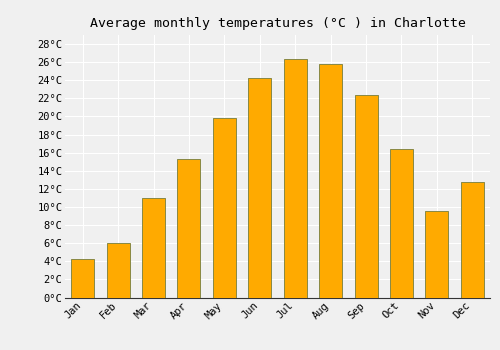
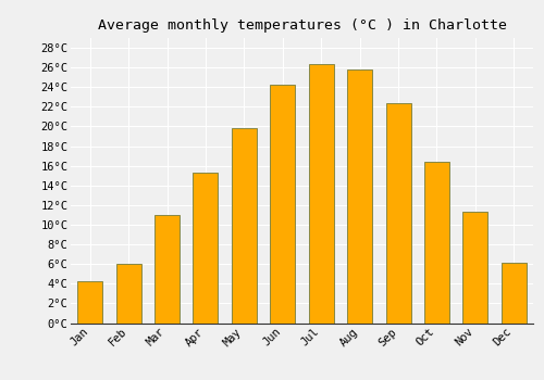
Nov: 9.6°C -> 11.3°C
Dec: 12.8°C -> 6.1°C
